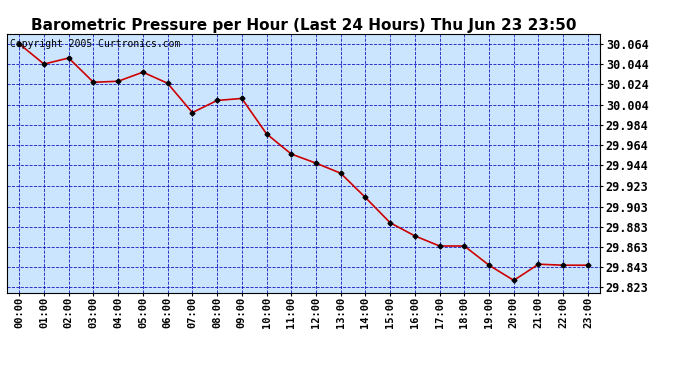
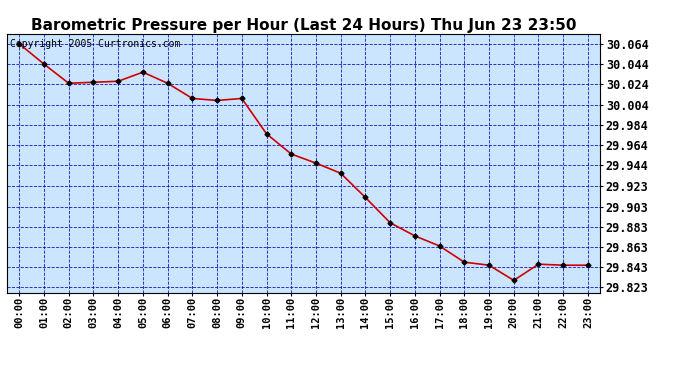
02:00: 30.050 -> 30.025
07:00: 29.996 -> 30.010
18:00: 29.864 -> 29.848
